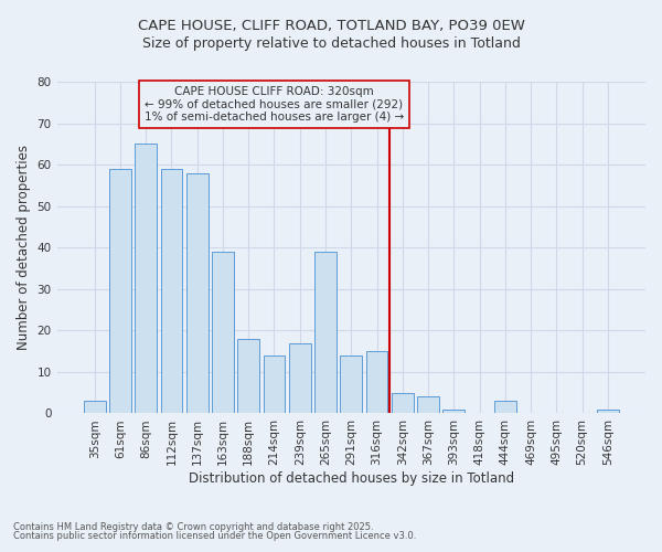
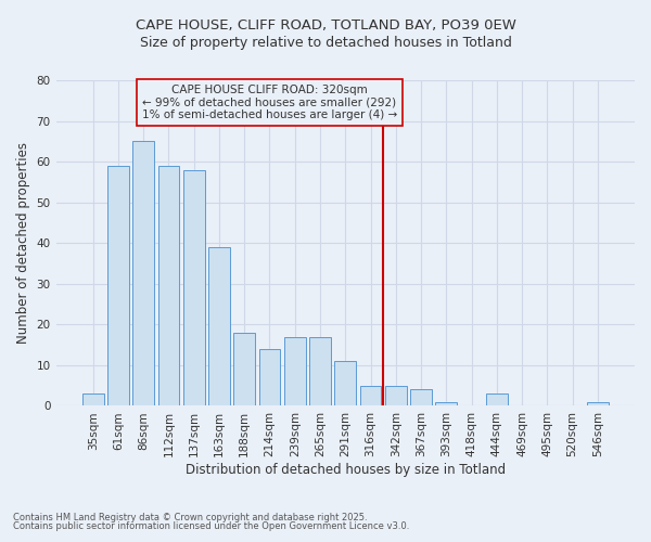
265sqm: 39 -> 17
291sqm: 14 -> 11
316sqm: 15 -> 5
